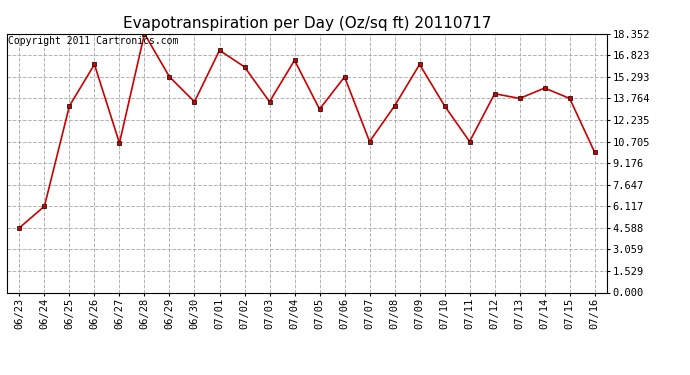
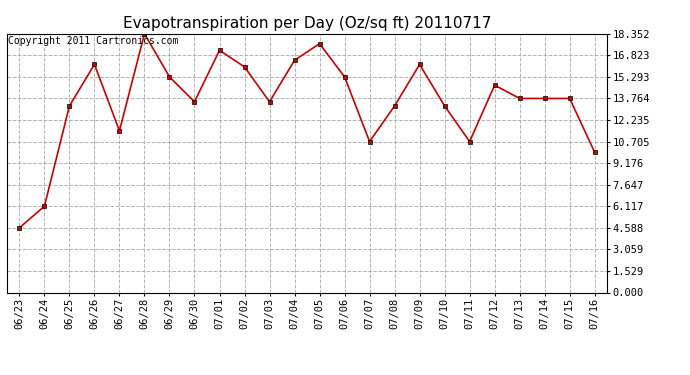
06/27: 10.6 -> 11.5
07/05: 13.0 -> 17.6
07/12: 14.1 -> 14.7
07/14: 14.5 -> 13.8
